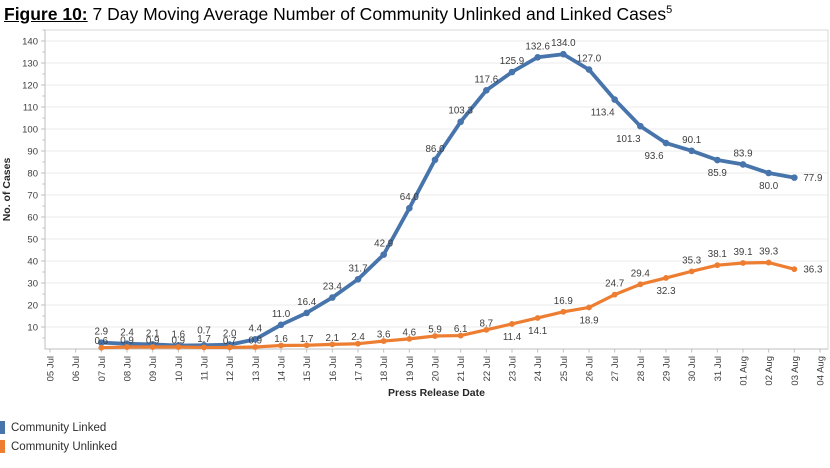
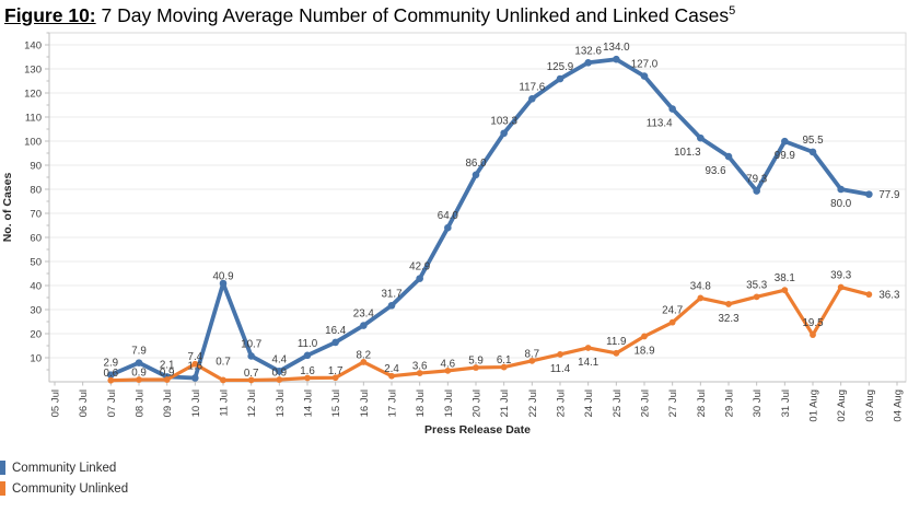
Community Linked/08 Jul: 2.4 -> 7.9
Community Unlinked/10 Jul: 0.9 -> 7.4
Community Linked/11 Jul: 1.7 -> 40.9
Community Linked/12 Jul: 2.0 -> 10.7
Community Unlinked/16 Jul: 2.1 -> 8.2
Community Unlinked/25 Jul: 16.9 -> 11.9
Community Unlinked/28 Jul: 29.4 -> 34.8
Community Linked/30 Jul: 90.1 -> 79.3
Community Linked/31 Jul: 85.9 -> 99.9
Community Linked/01 Aug: 83.9 -> 95.5
Community Unlinked/01 Aug: 39.1 -> 19.5
